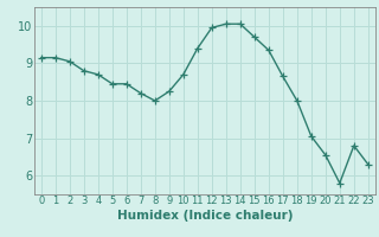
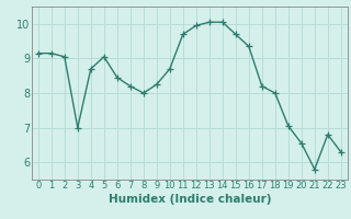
3: 8.80 -> 7.00
5: 8.45 -> 9.05
11: 9.40 -> 9.70
17: 8.65 -> 8.20
